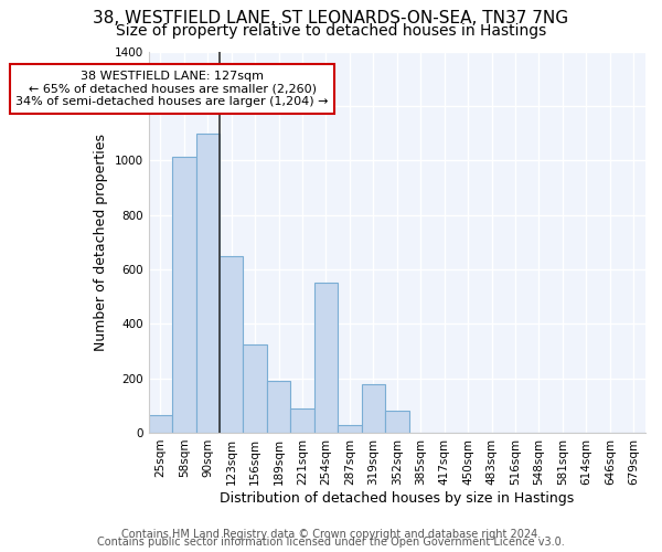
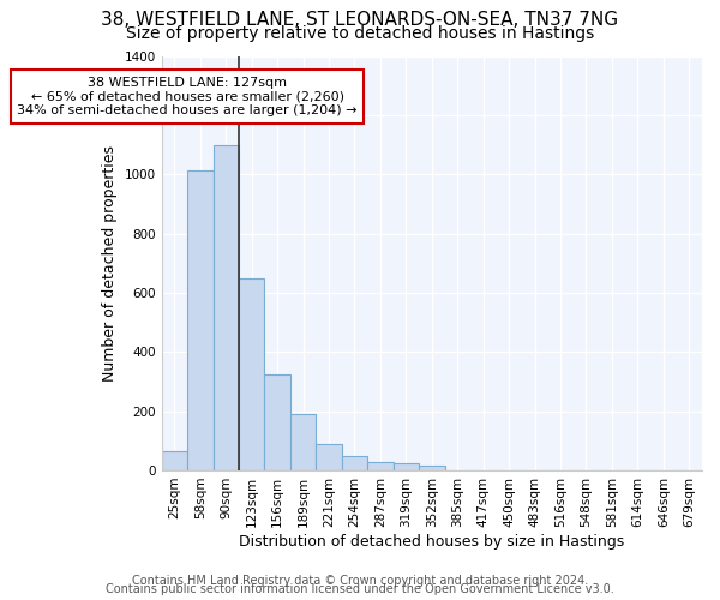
254sqm: 550 -> 47
319sqm: 180 -> 25
352sqm: 80 -> 15
